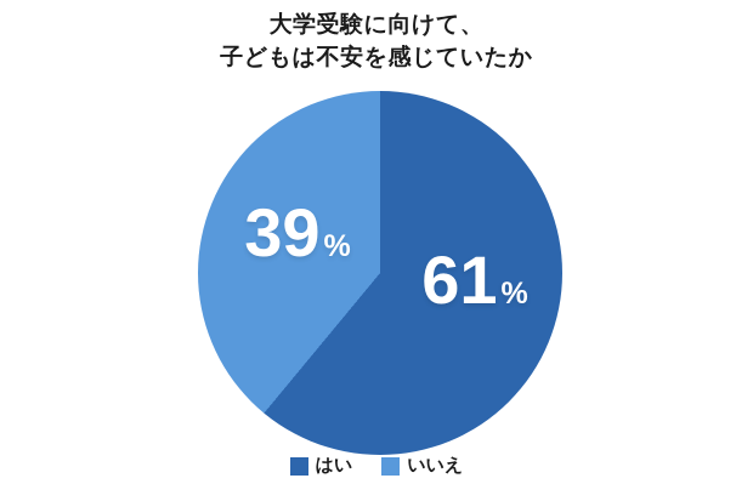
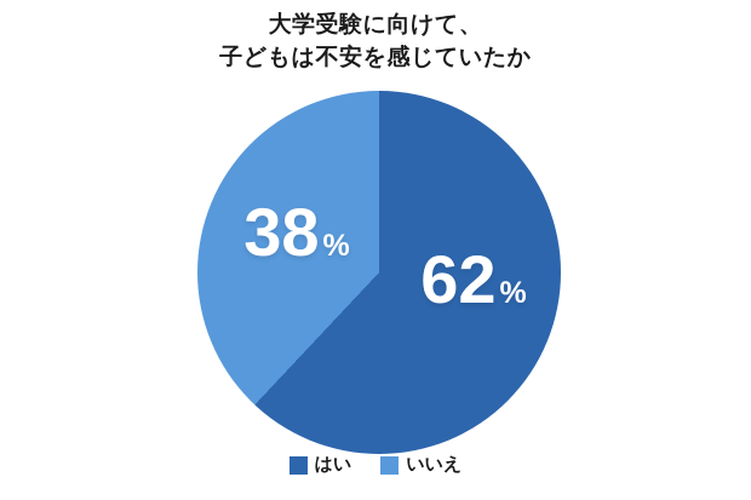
はい: 61 -> 62
いいえ: 39 -> 38
